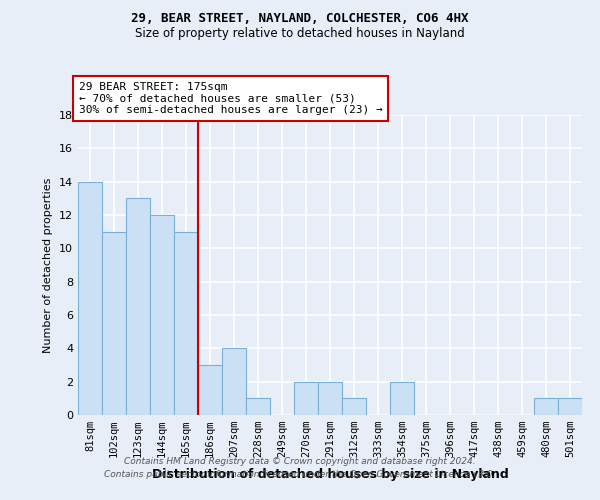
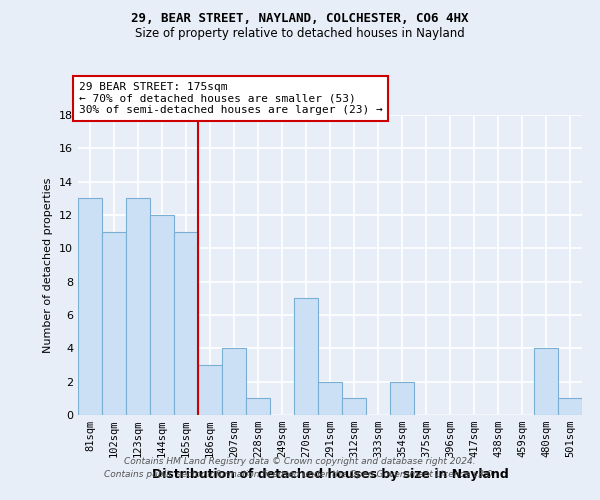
81sqm: 14 -> 13
270sqm: 2 -> 7
480sqm: 1 -> 4
